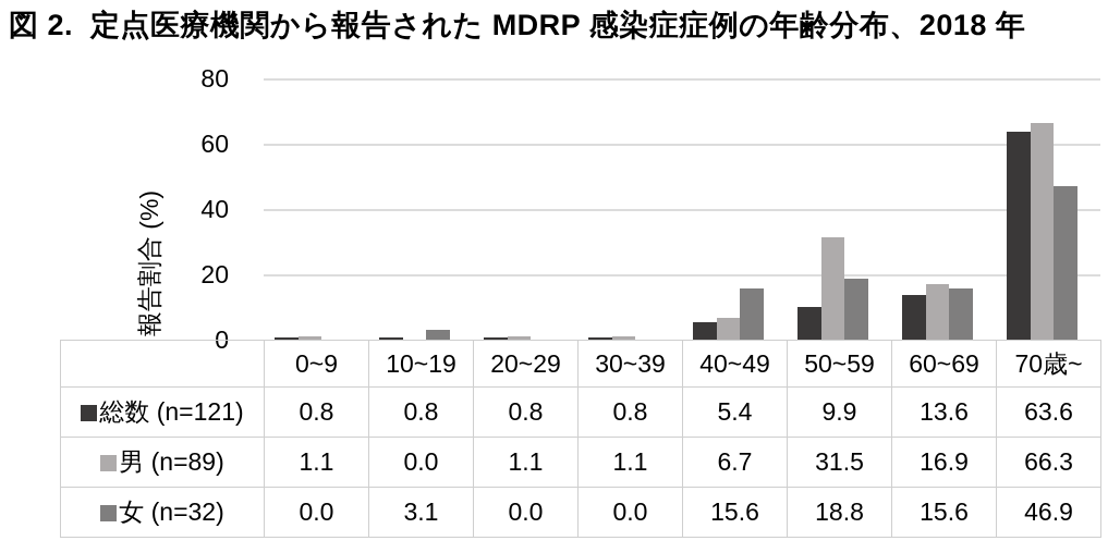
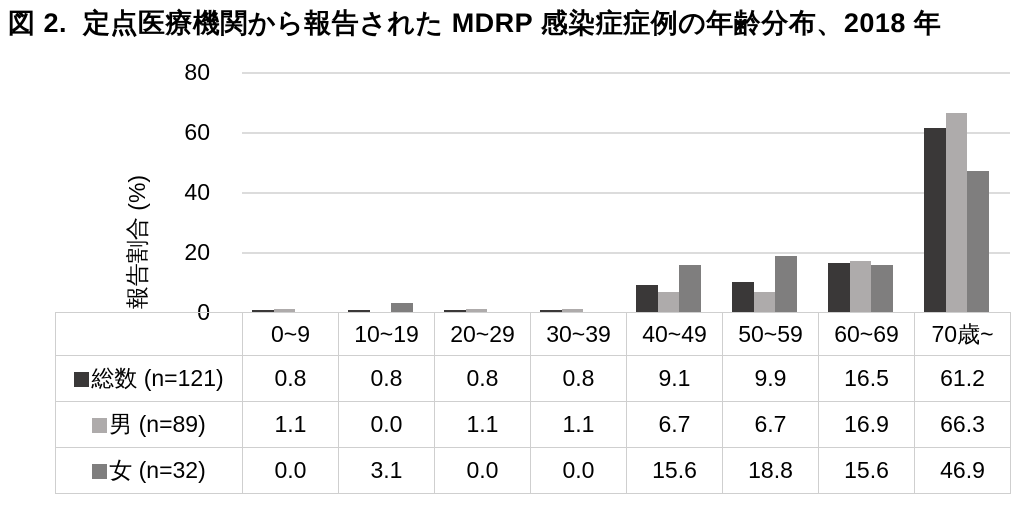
総数 (n=121)/40~49: 5.4 -> 9.1
男 (n=89)/50~59: 31.5 -> 6.7
総数 (n=121)/60~69: 13.6 -> 16.5
総数 (n=121)/70歳~: 63.6 -> 61.2
